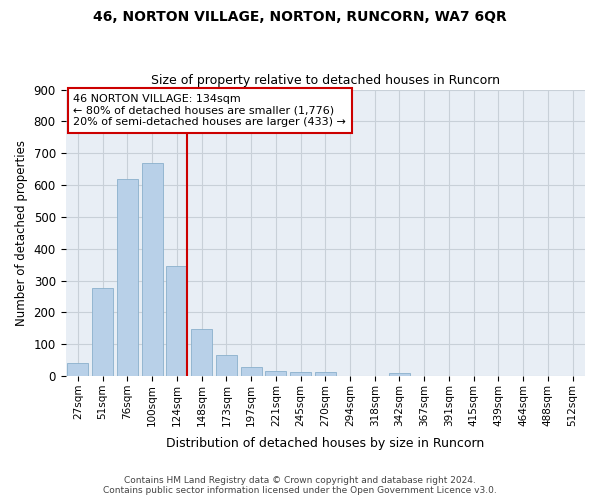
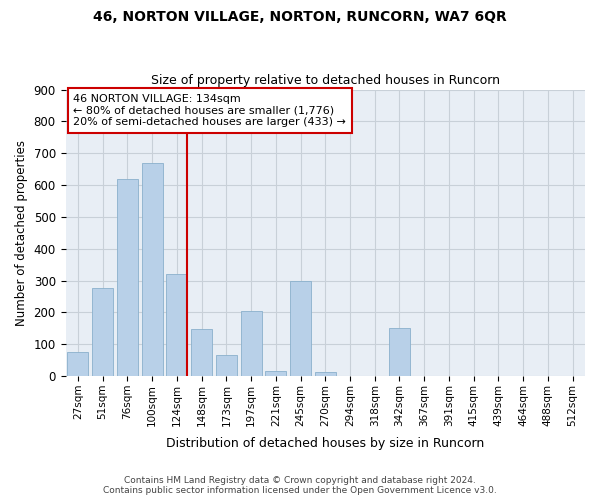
27sqm: 42 -> 75
124sqm: 347 -> 320
197sqm: 30 -> 205
245sqm: 12 -> 300
342sqm: 10 -> 150
